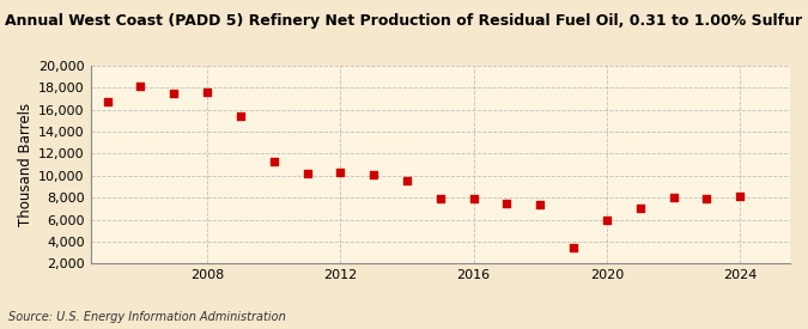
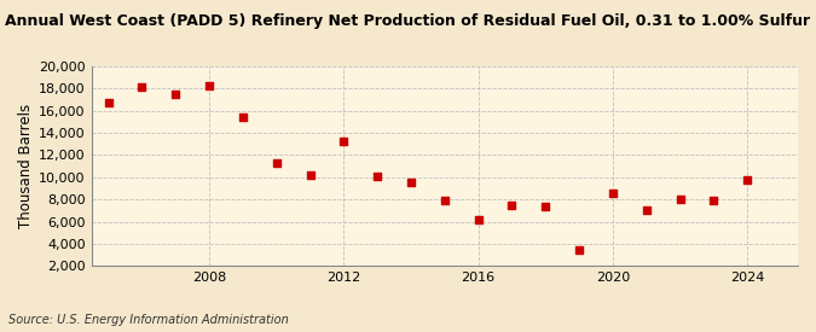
2008: 17,600 -> 18,200
2012: 10,300 -> 13,200
2016: 7,900 -> 6,200
2020: 6,000 -> 8,600
2024: 8,100 -> 9,800
